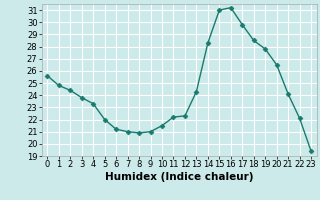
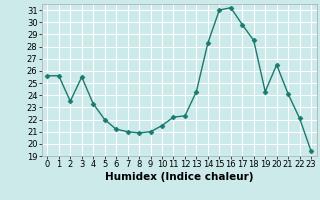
1: 24.8 -> 25.6
2: 24.4 -> 23.5
3: 23.8 -> 25.5
19: 27.8 -> 24.3
